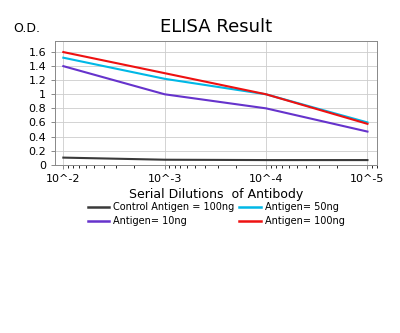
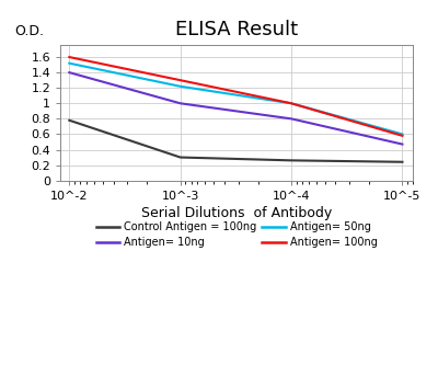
Control Antigen = 100ng/10^-2: 0.10 -> 0.78
Control Antigen = 100ng/10^-3: 0.07 -> 0.30
Control Antigen = 100ng/10^-4: 0.07 -> 0.26
Control Antigen = 100ng/10^-5: 0.07 -> 0.24
